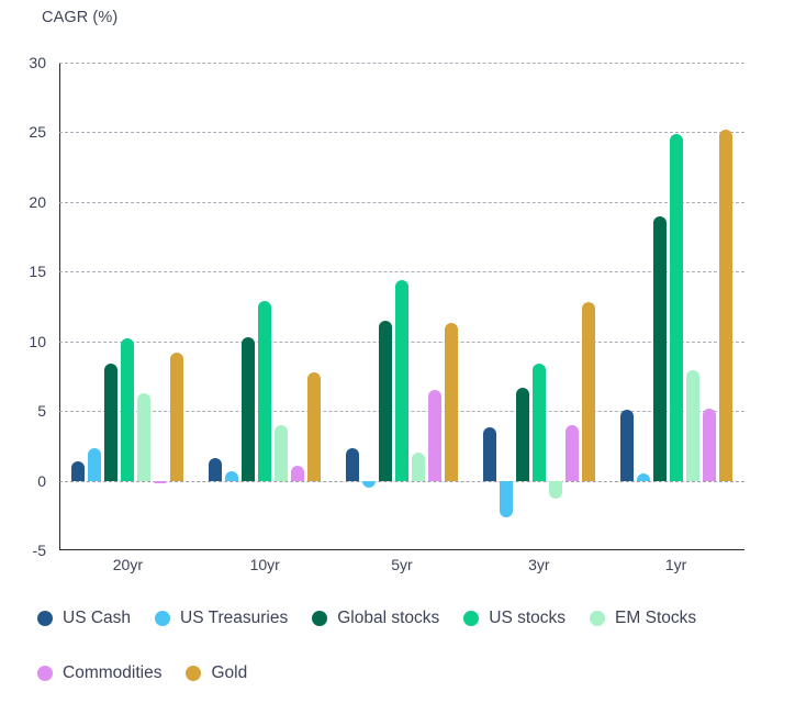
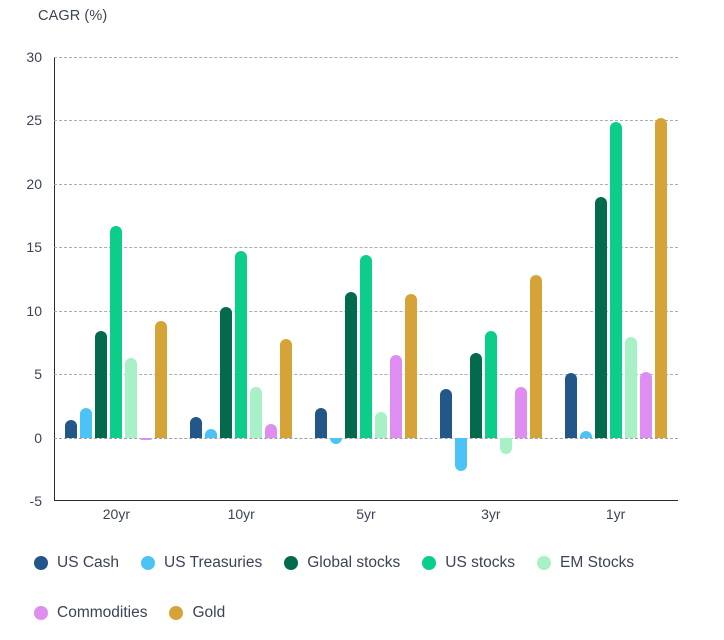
US stocks/20yr: 10.2 -> 16.7
US stocks/10yr: 12.9 -> 14.7
